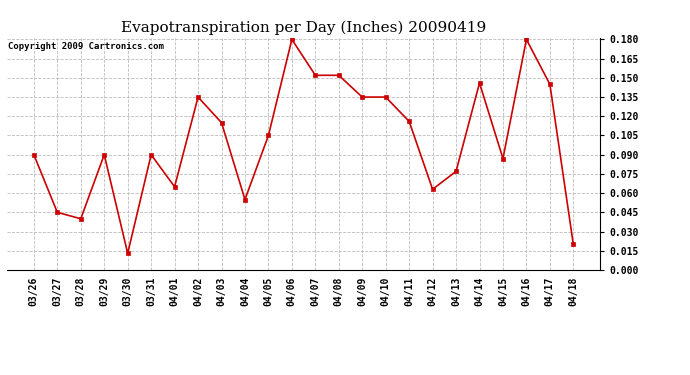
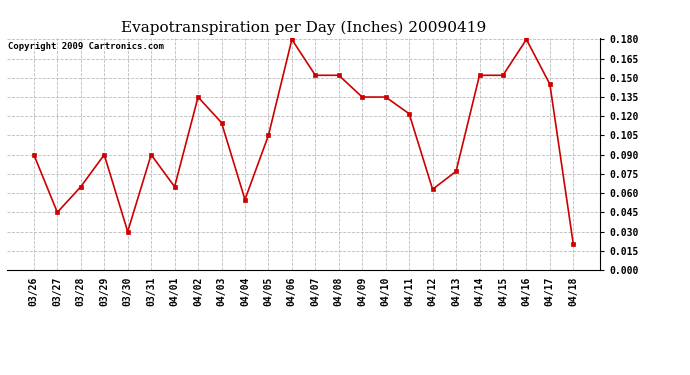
03/28: 0.040 -> 0.065
03/30: 0.013 -> 0.030
04/11: 0.116 -> 0.122
04/14: 0.146 -> 0.152
04/15: 0.087 -> 0.152
